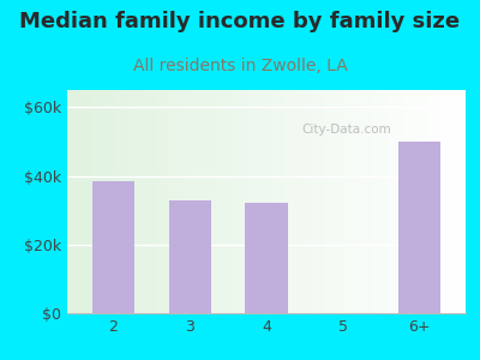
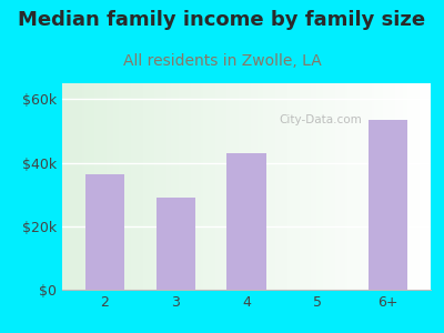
2: $38.5k -> $36.5k
3: $33.0k -> $29.0k
4: $32.0k -> $43.0k
6+: $50.0k -> $53.5k
